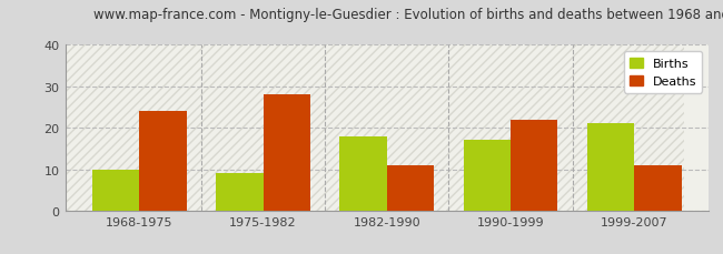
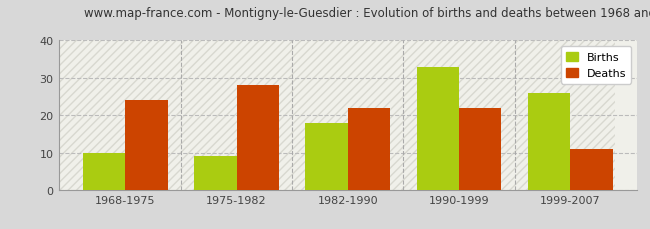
Deaths/1982-1990: 11 -> 22
Births/1990-1999: 17 -> 33
Births/1999-2007: 21 -> 26
